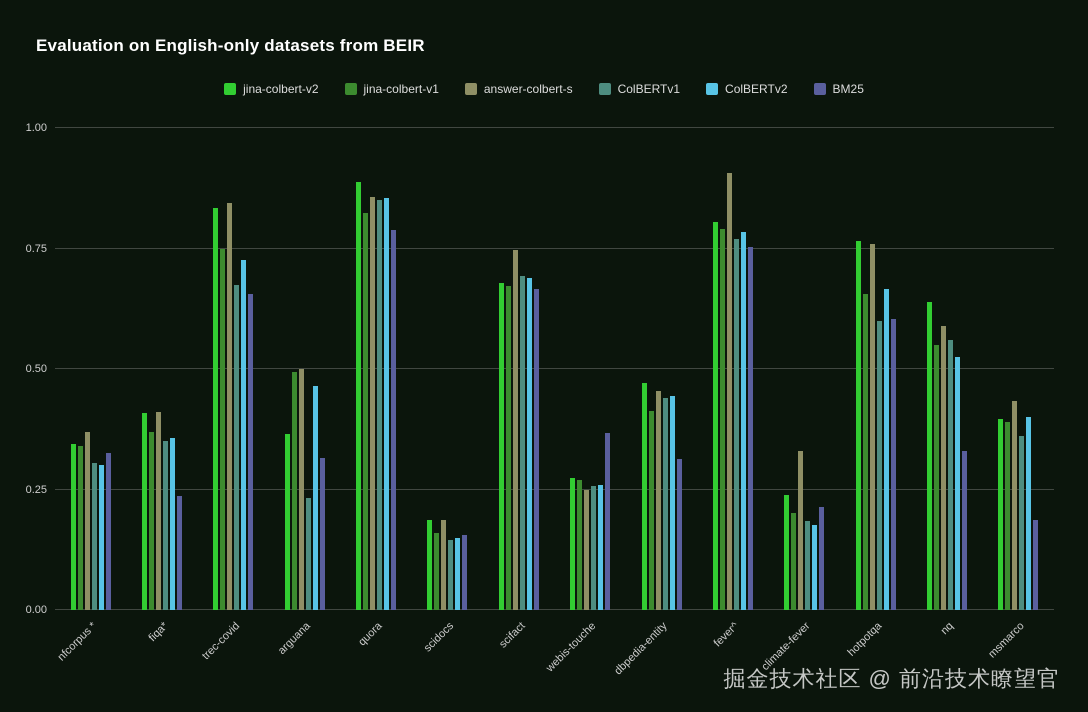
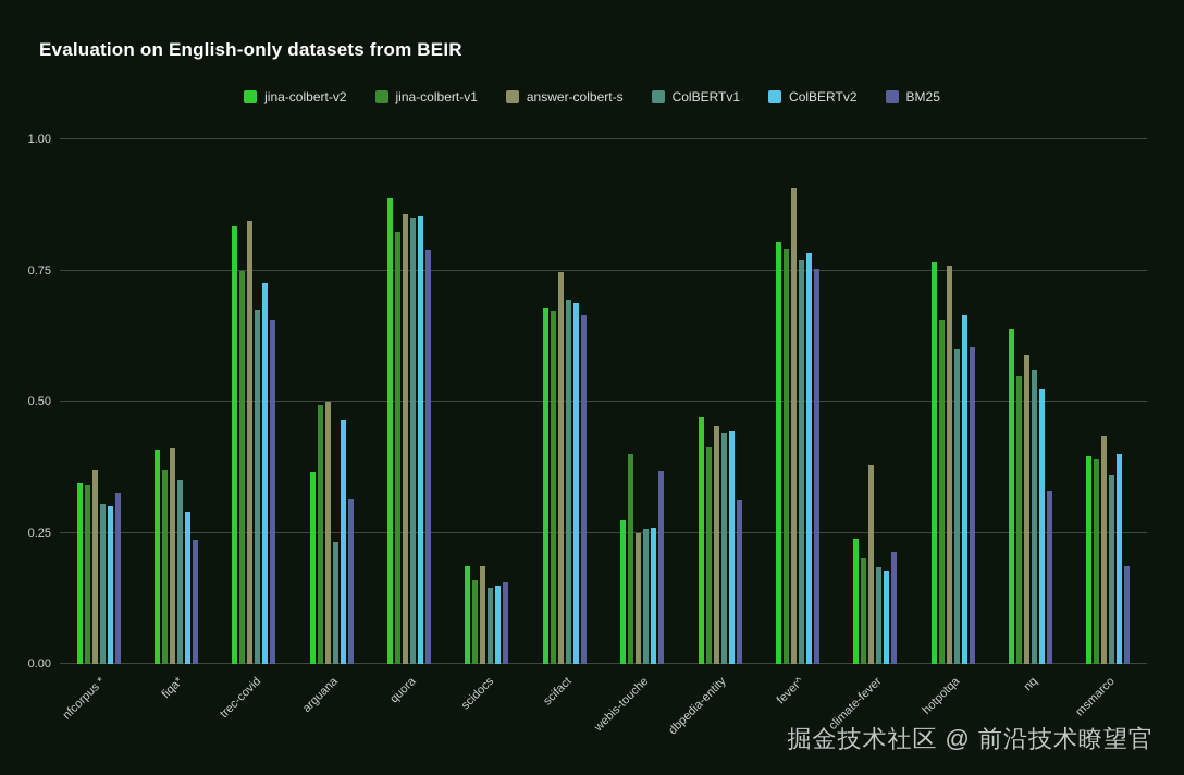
ColBERTv2/fiqa*: 0.36 -> 0.29
jina-colbert-v1/webis-touche: 0.27 -> 0.40
answer-colbert-s/climate-fever: 0.33 -> 0.38
